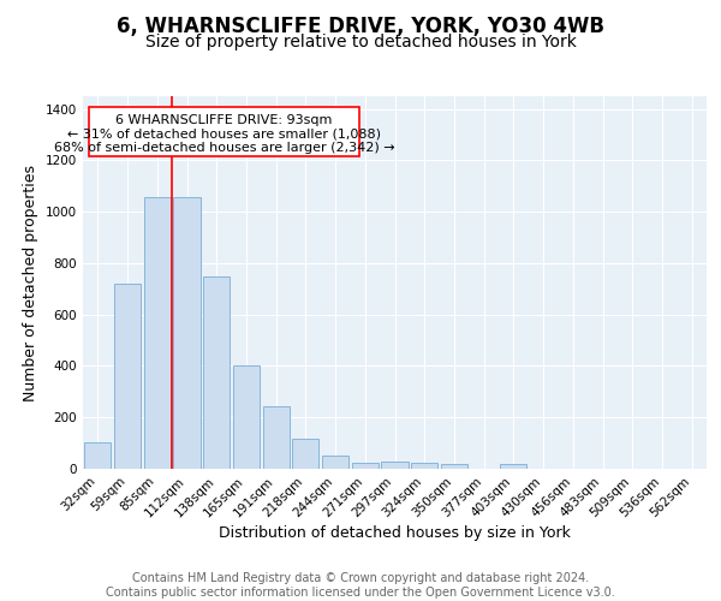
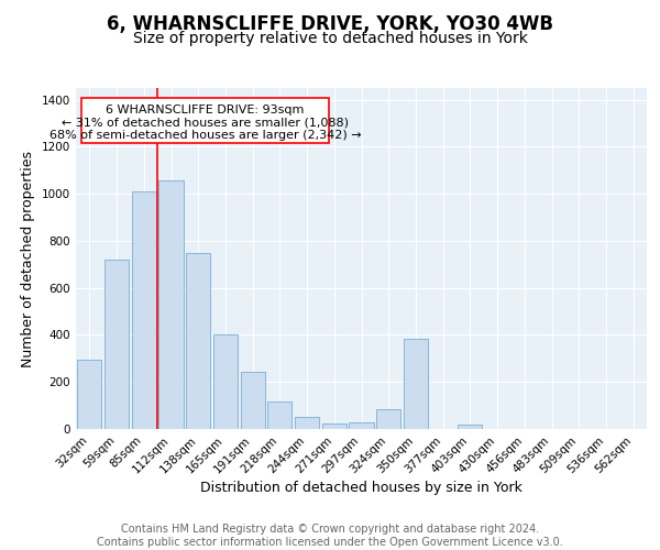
32sqm: 105 -> 295
85sqm: 1055 -> 1010
324sqm: 25 -> 85
350sqm: 20 -> 385
